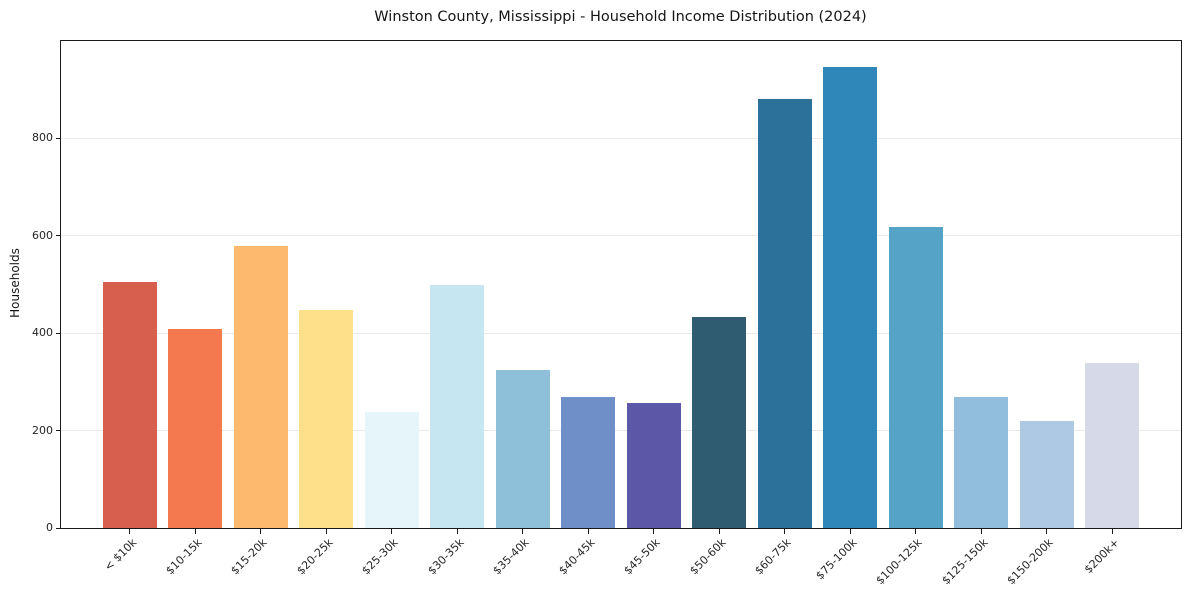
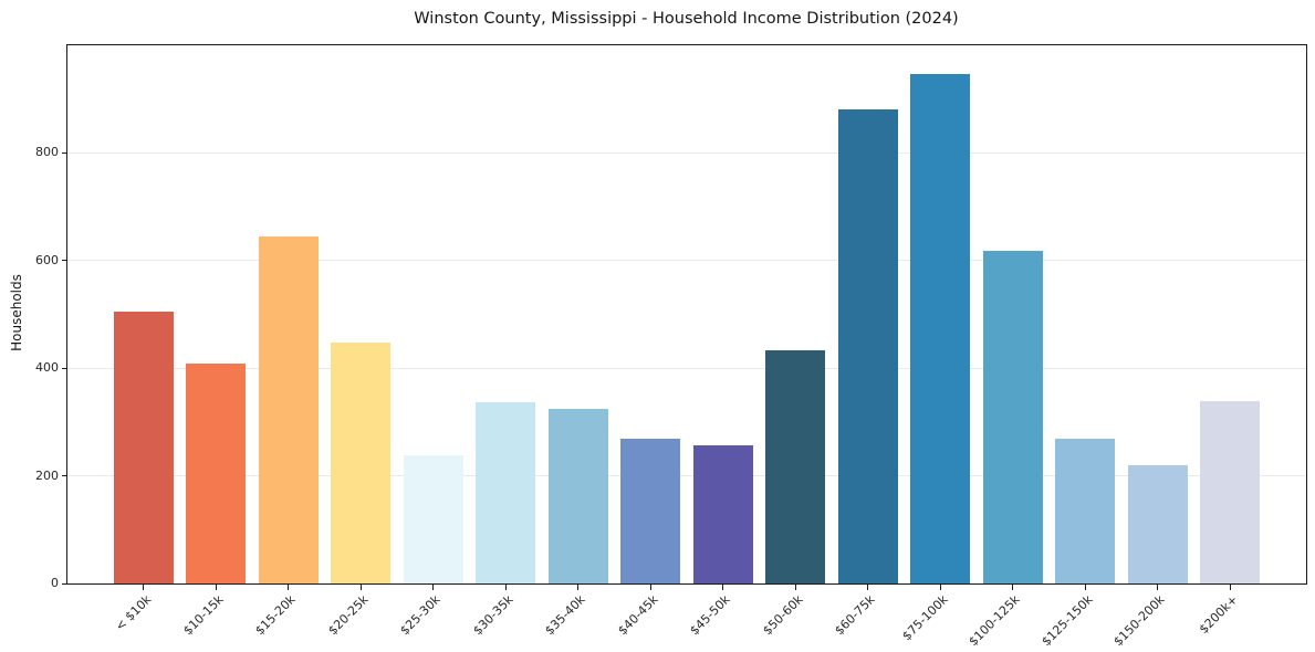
$15-20k: 580 -> 640
$30-35k: 500 -> 340
